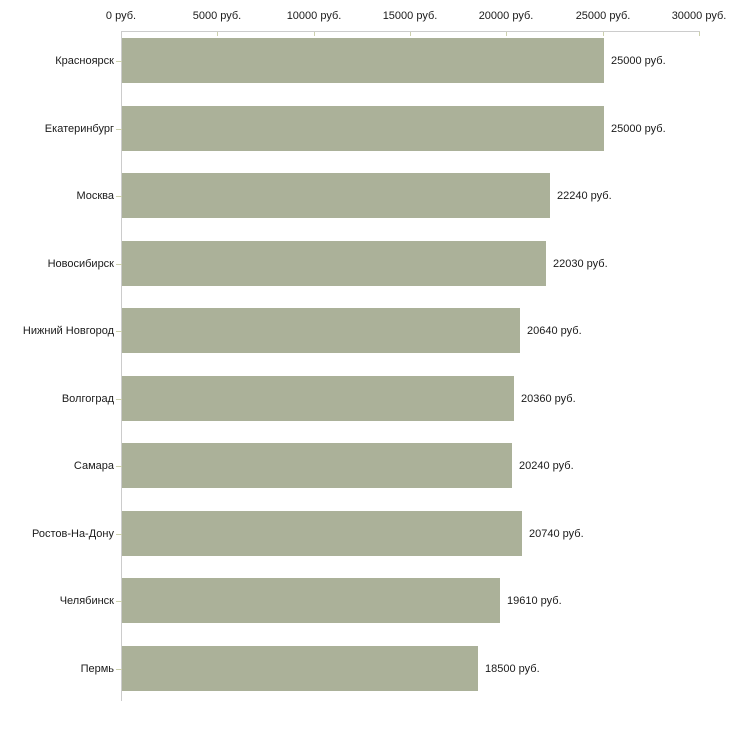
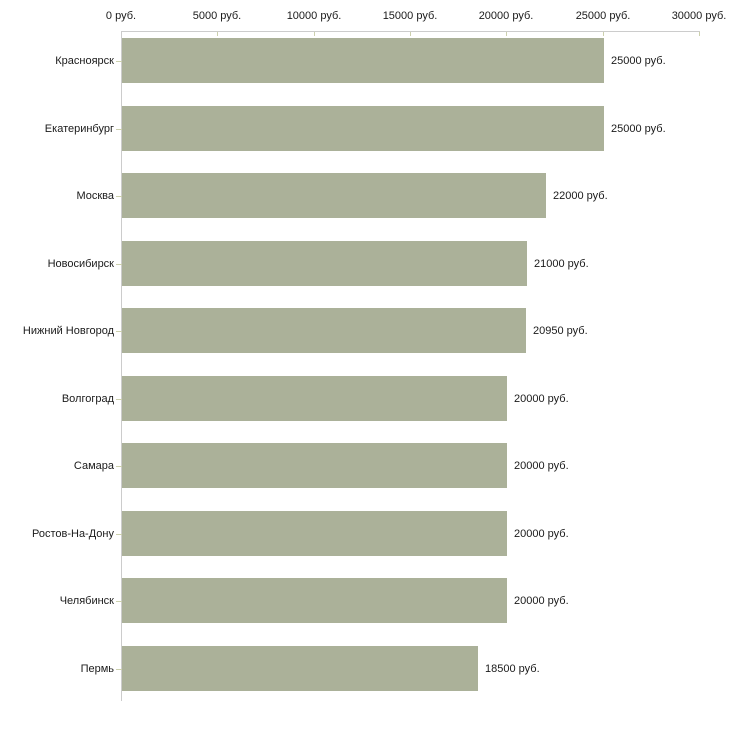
Москва: 22240 -> 22000
Новосибирск: 22030 -> 21000
Нижний Новгород: 20640 -> 20950
Волгоград: 20360 -> 20000
Самара: 20240 -> 20000
Ростов-На-Дону: 20740 -> 20000
Челябинск: 19610 -> 20000
